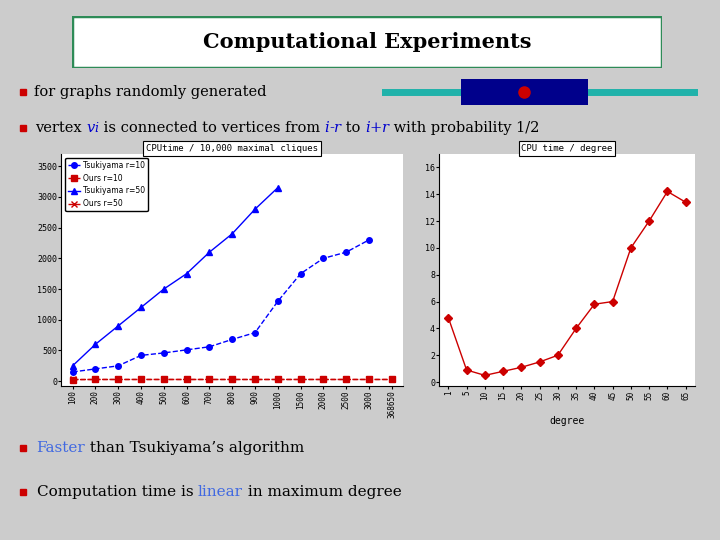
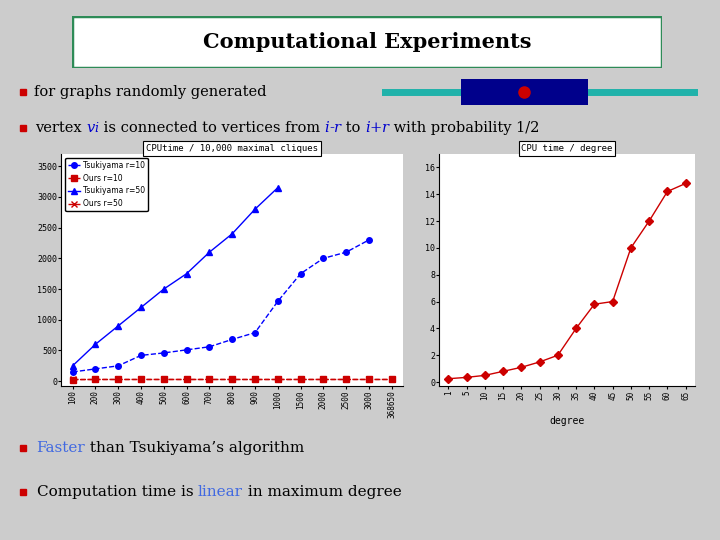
CPU time / degree/1: 4.8 -> 0.2
CPU time / degree/5: 0.9 -> 0.3
CPU time / degree/65: 13.4 -> 14.8
